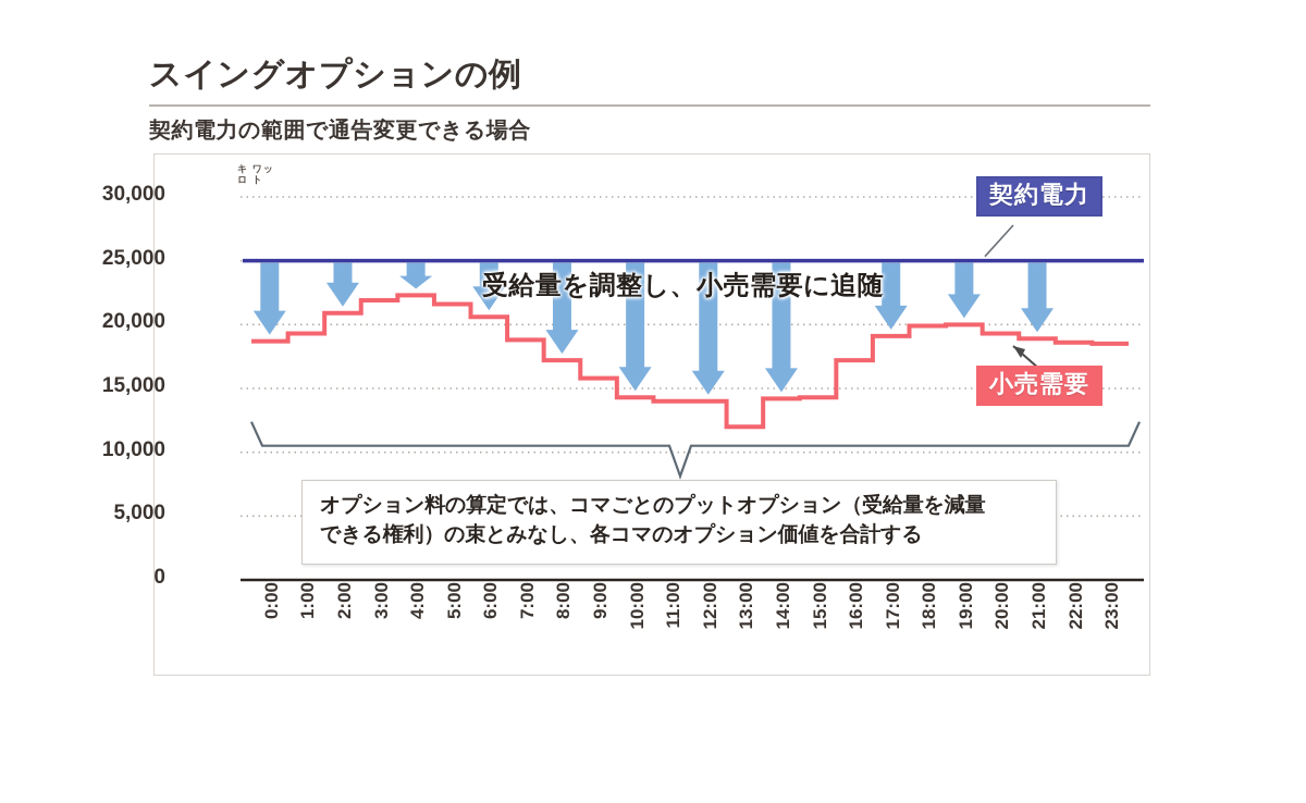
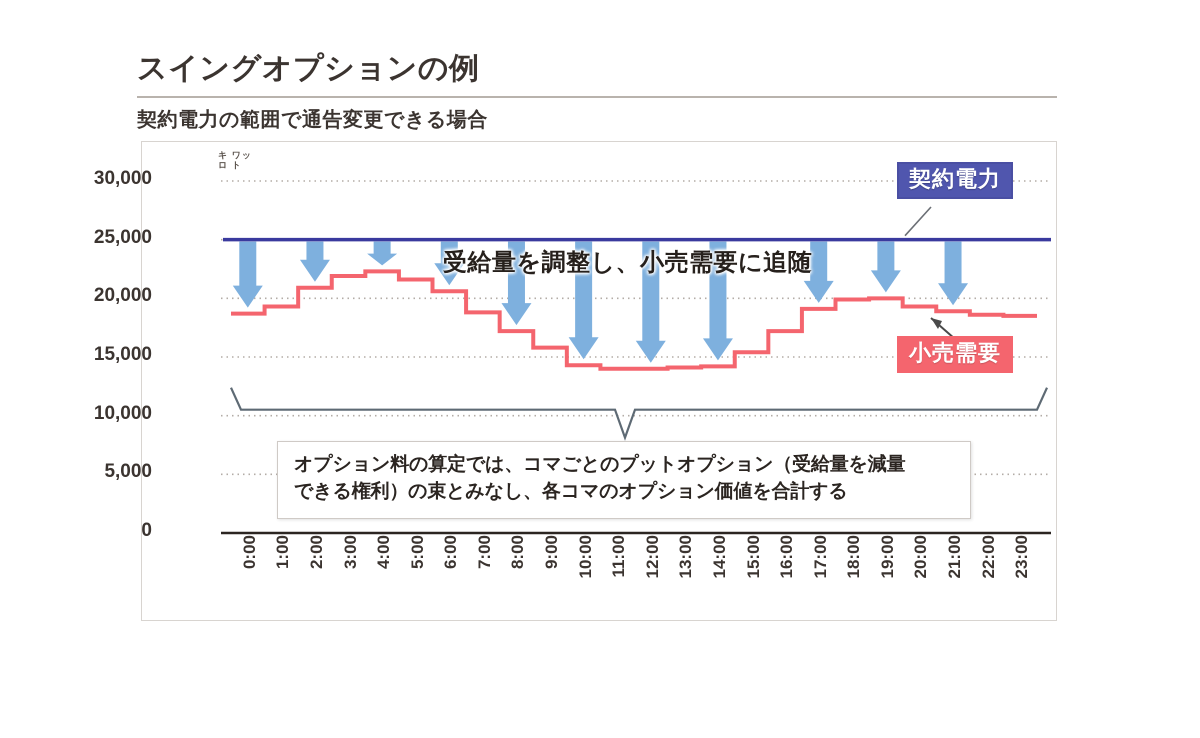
小売需要/13:00: 12000 -> 14100
小売需要/15:00: 14300 -> 15400
